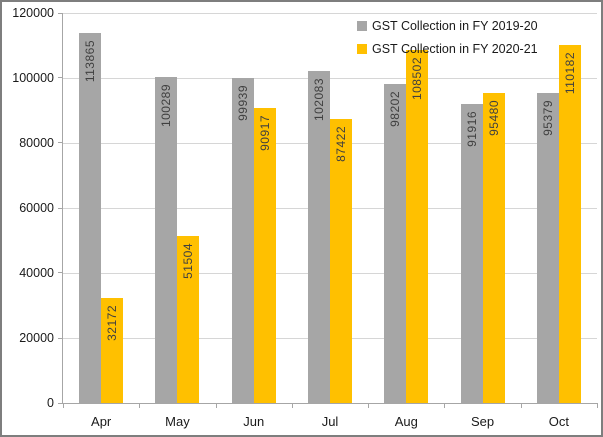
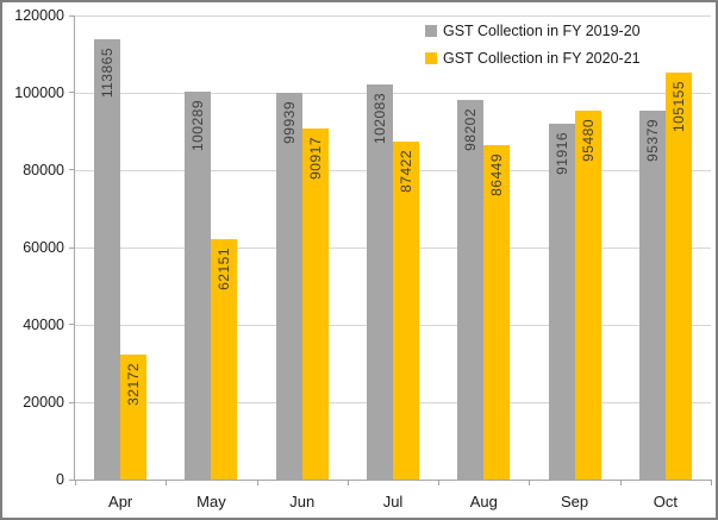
GST Collection in FY 2020-21/May: 51504 -> 62151
GST Collection in FY 2020-21/Aug: 108502 -> 86449
GST Collection in FY 2020-21/Oct: 110182 -> 105155
